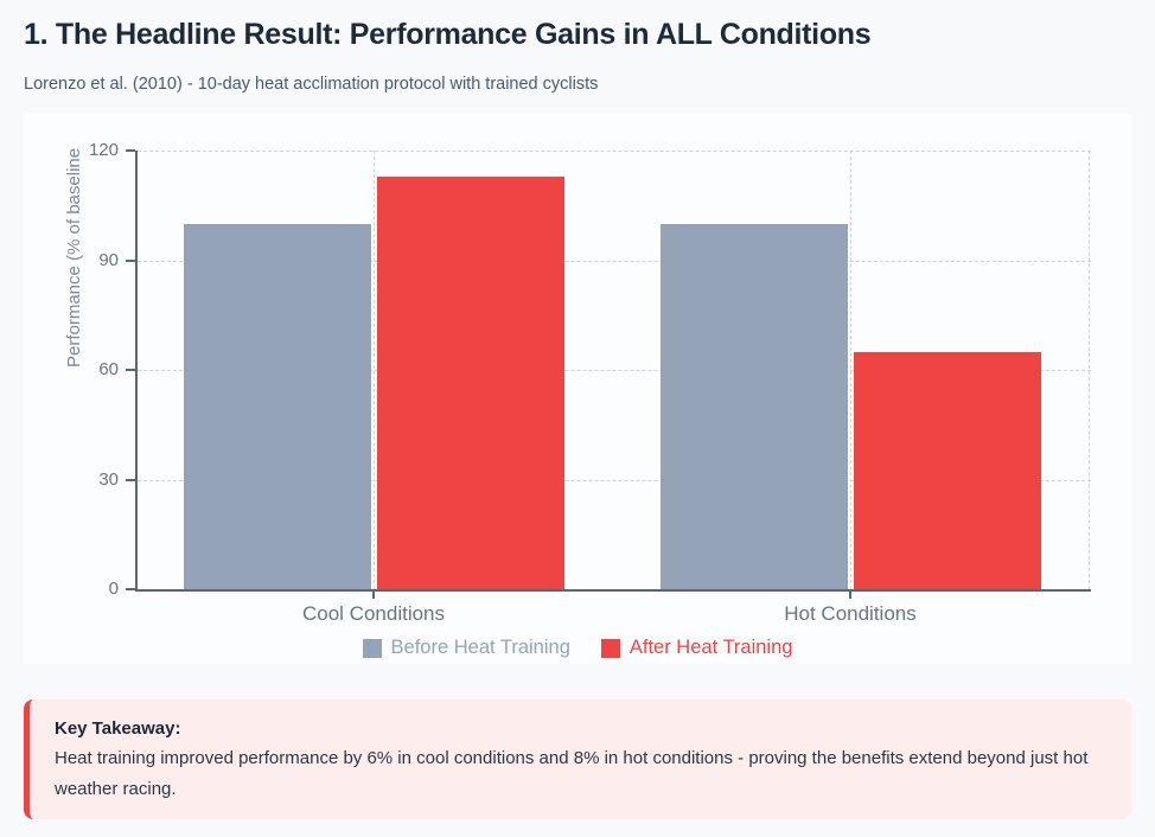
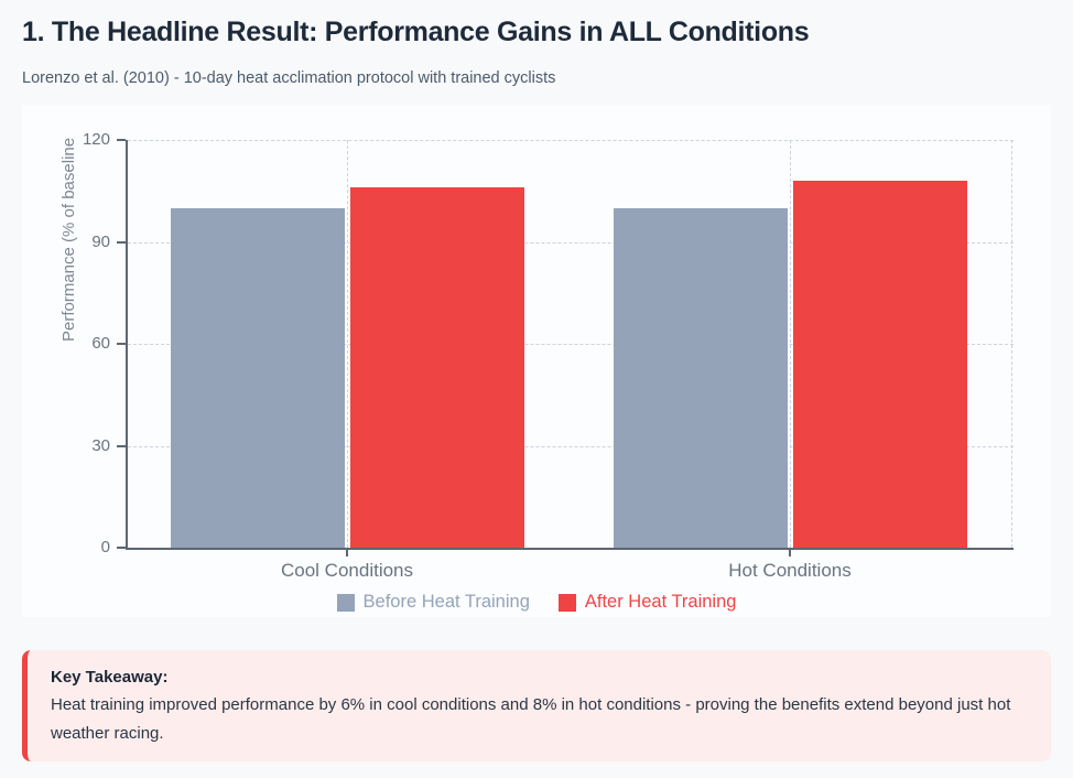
After Heat Training/Cool Conditions: 113 -> 106
After Heat Training/Hot Conditions: 65 -> 108
